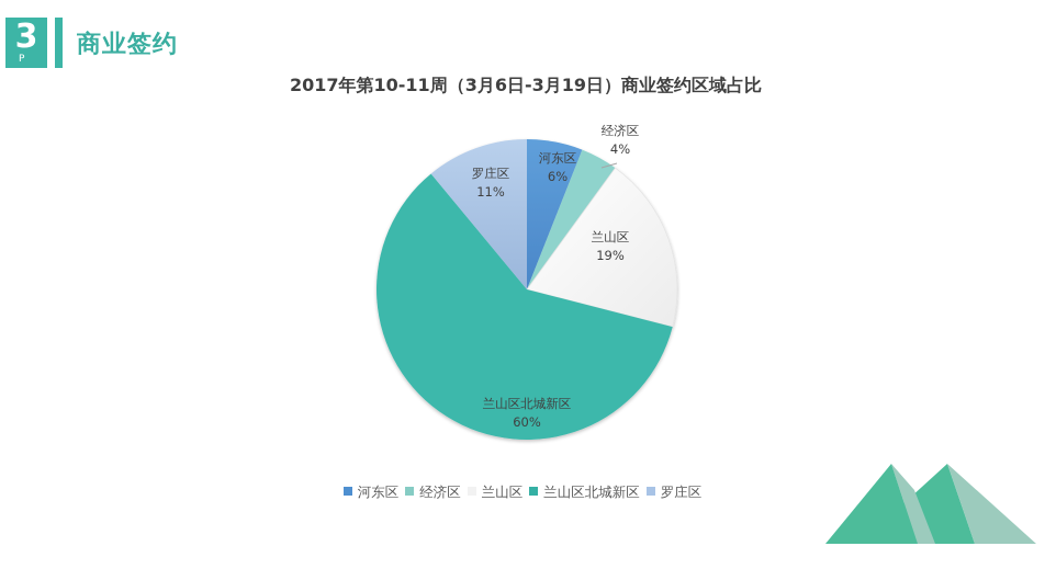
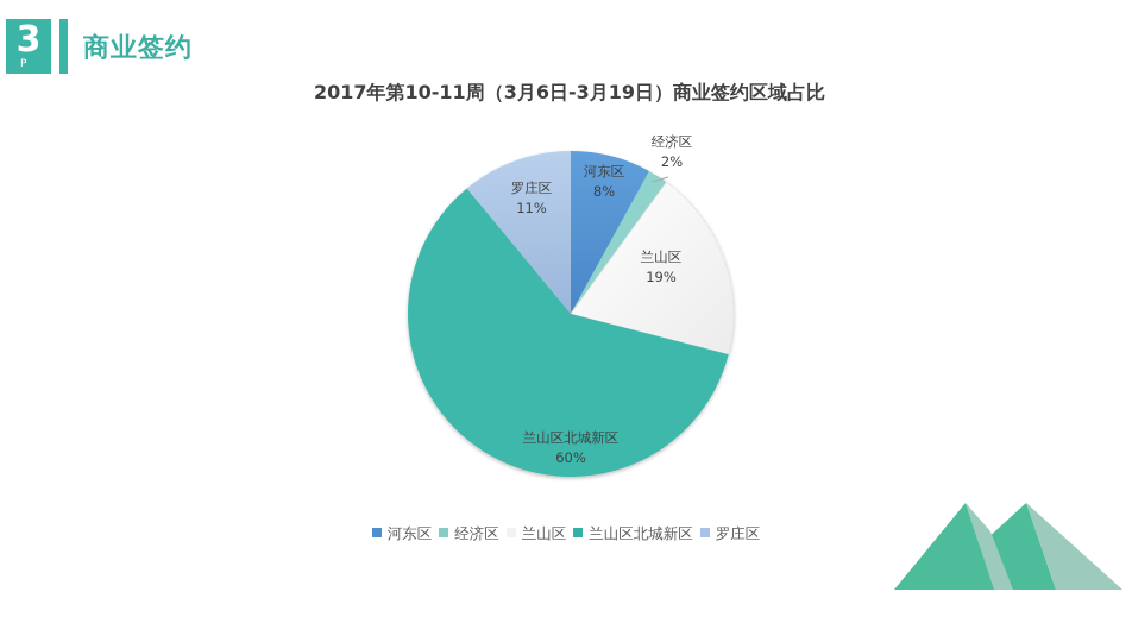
河东区: 6% -> 8%
经济区: 4% -> 2%
